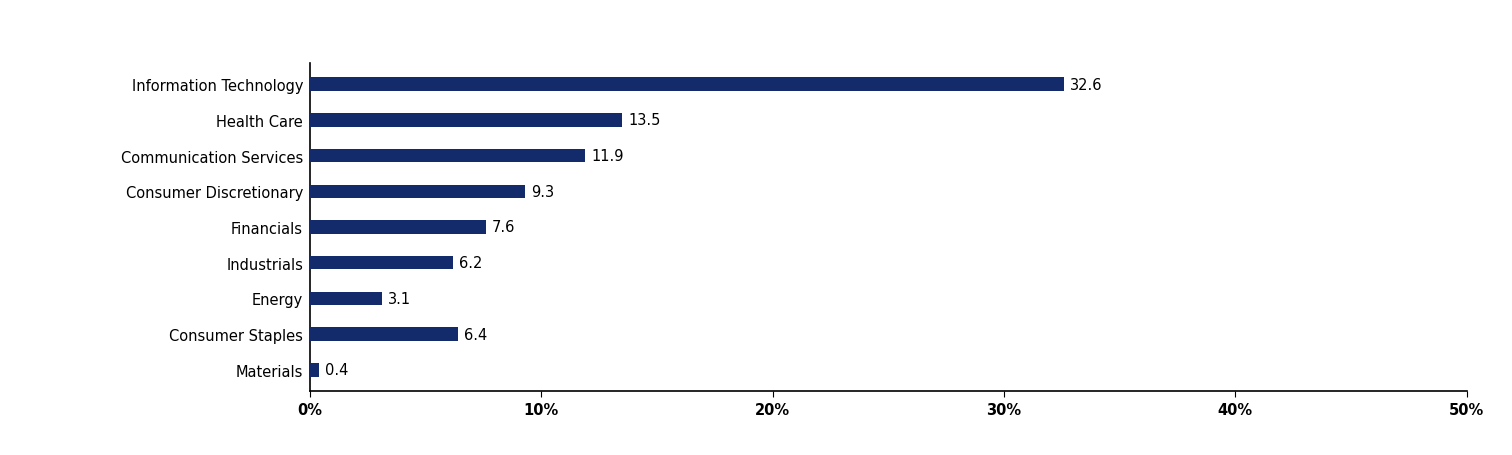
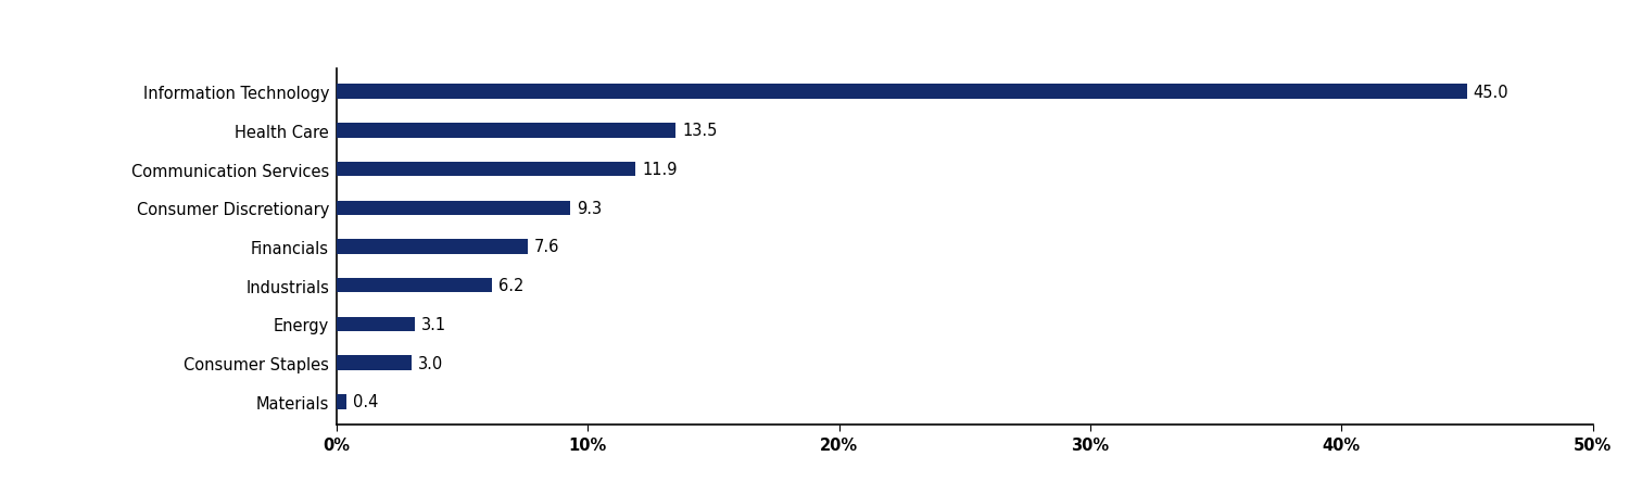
Information Technology: 32.6 -> 45.0
Consumer Staples: 6.4 -> 3.0
